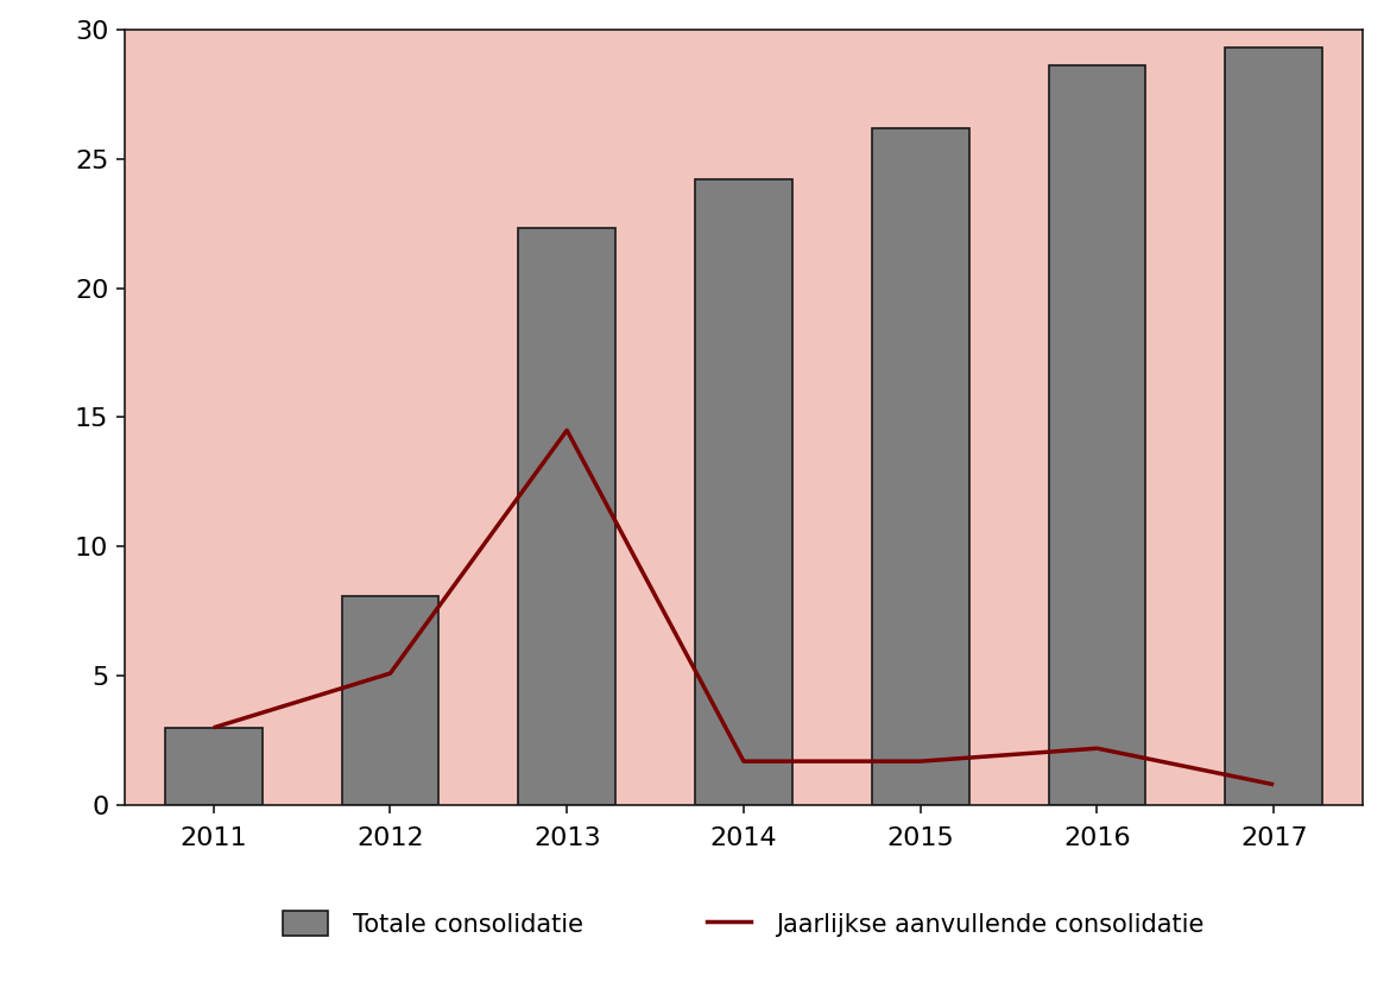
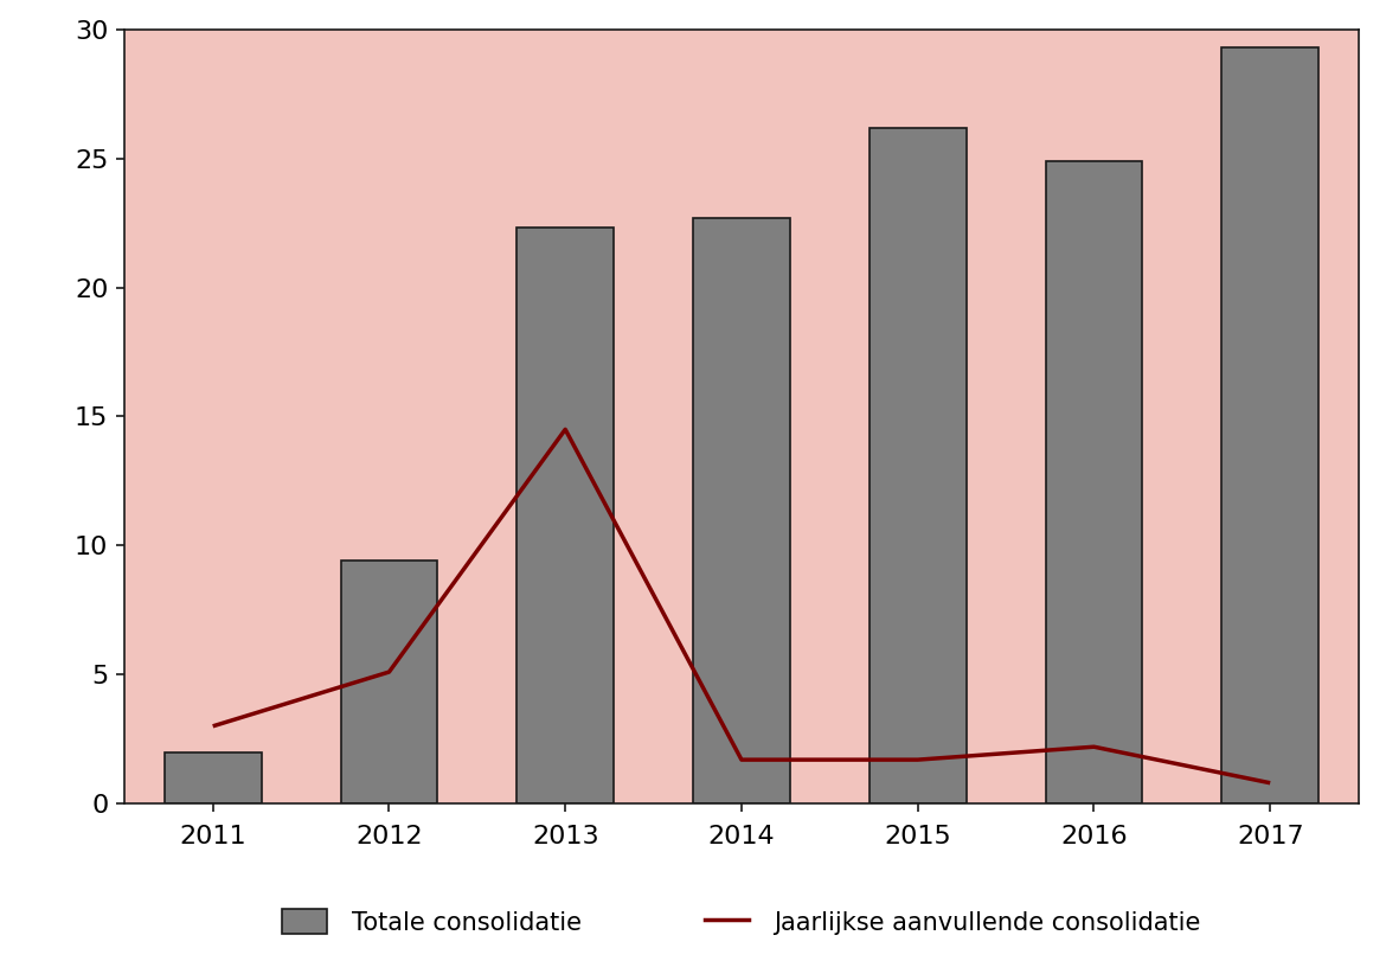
Totale consolidatie/2011: 3.0 -> 2.0
Totale consolidatie/2012: 8.1 -> 9.4
Totale consolidatie/2014: 24.2 -> 22.7
Totale consolidatie/2016: 28.6 -> 24.9
